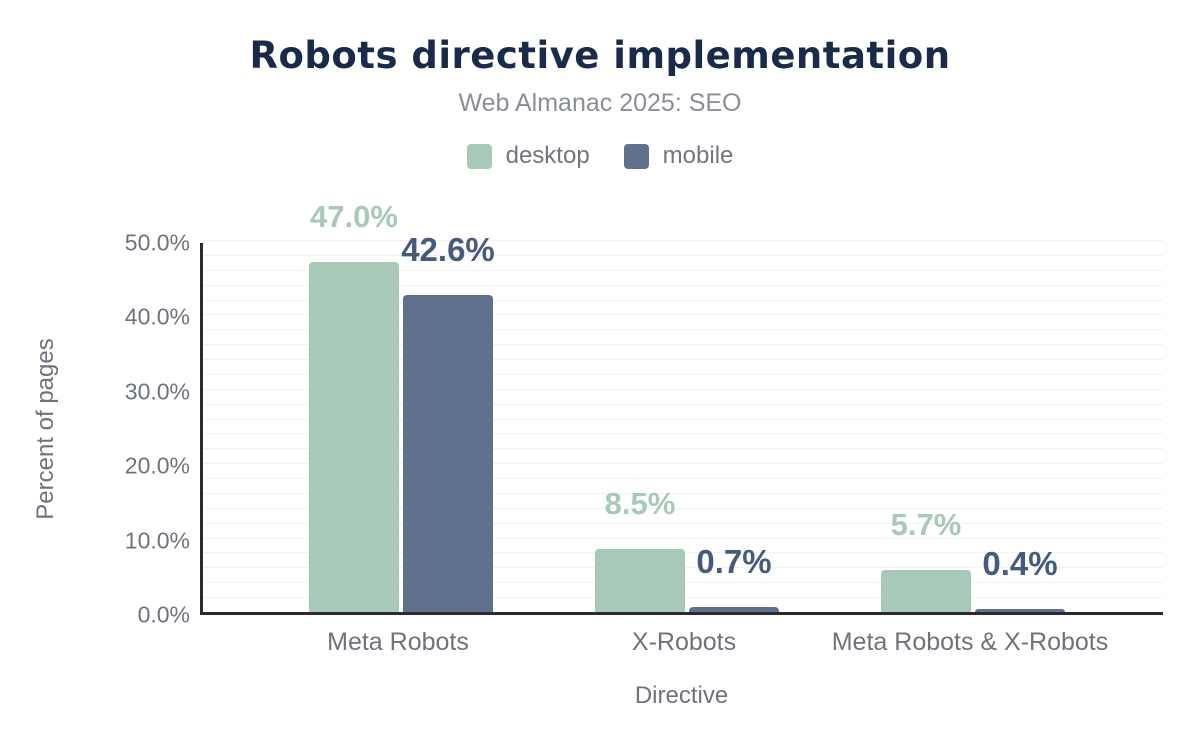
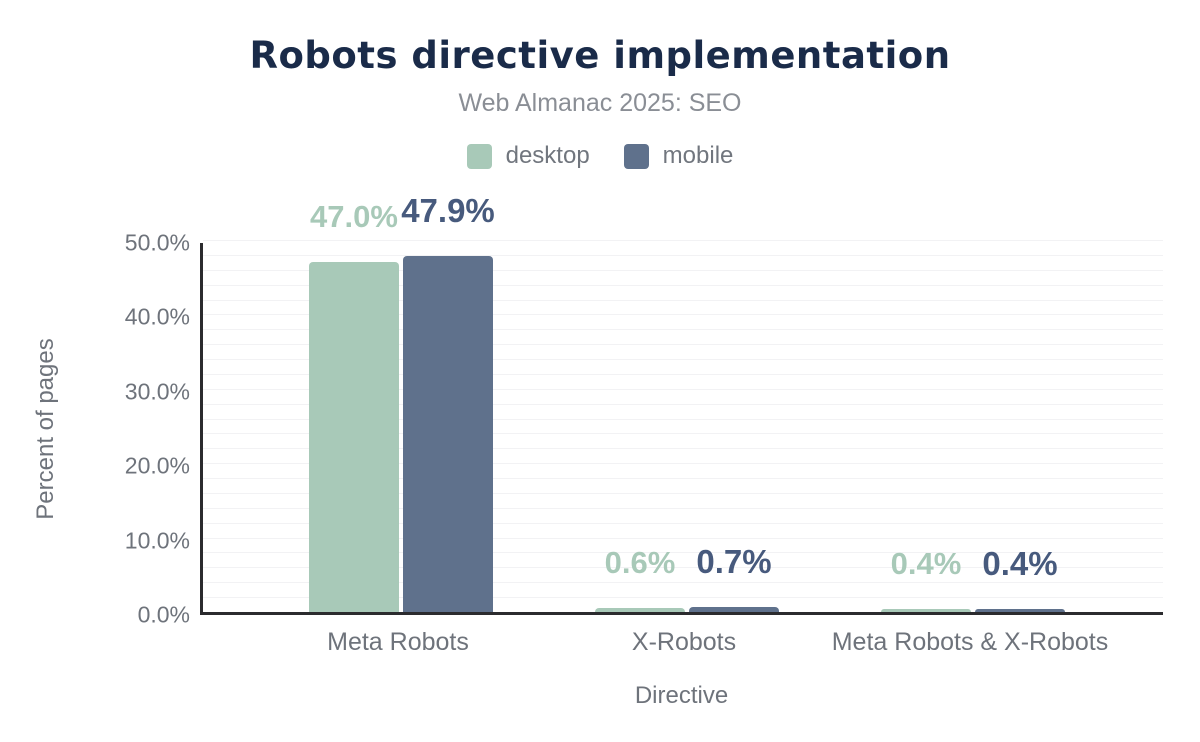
mobile/Meta Robots: 42.6% -> 47.9%
desktop/X-Robots: 8.5% -> 0.6%
desktop/Meta Robots & X-Robots: 5.7% -> 0.4%
